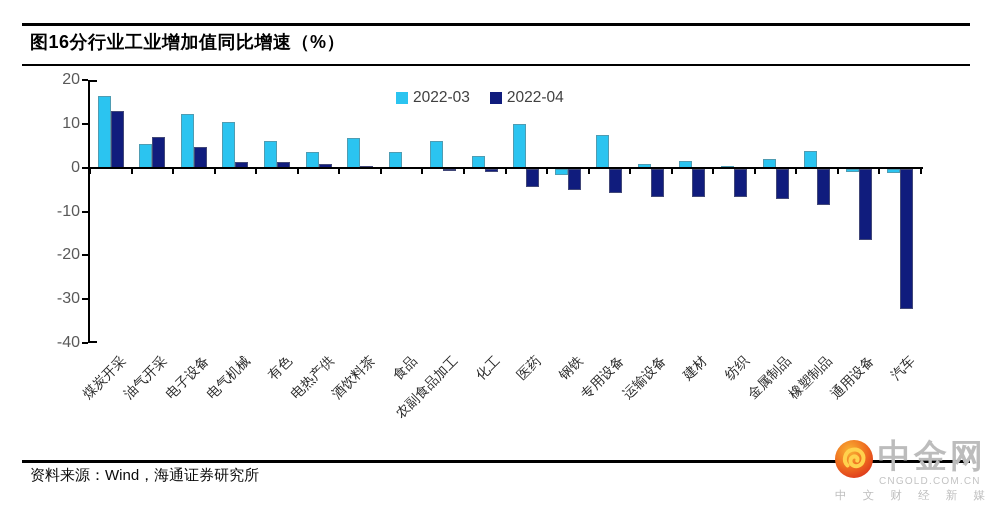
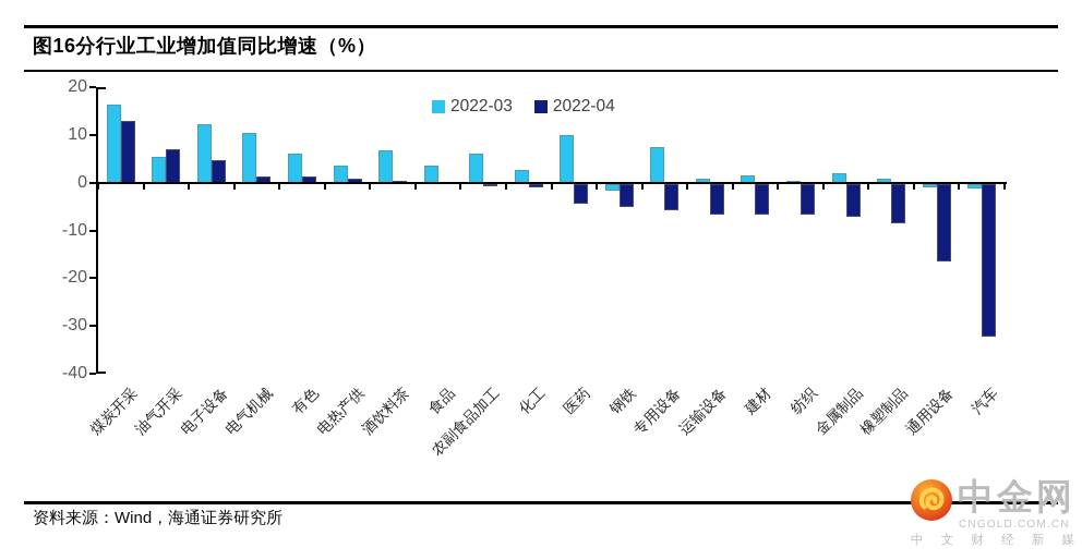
2022-03/橡塑制品: 4 -> 1
